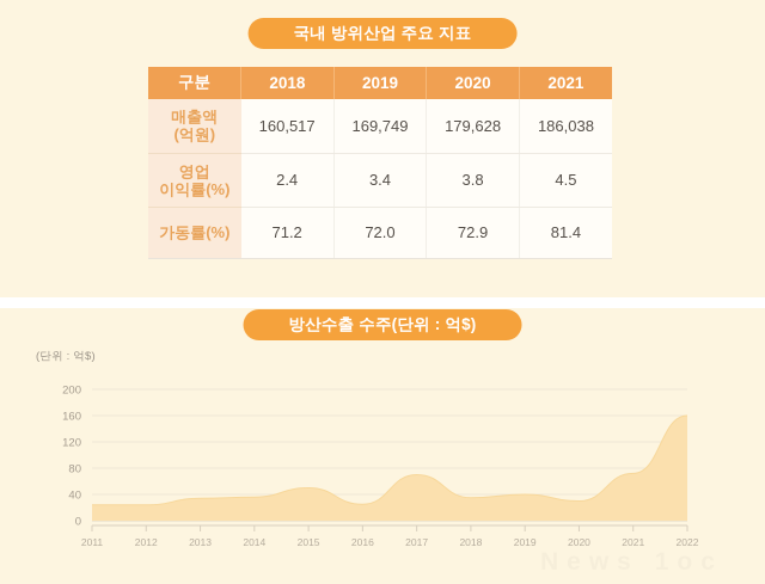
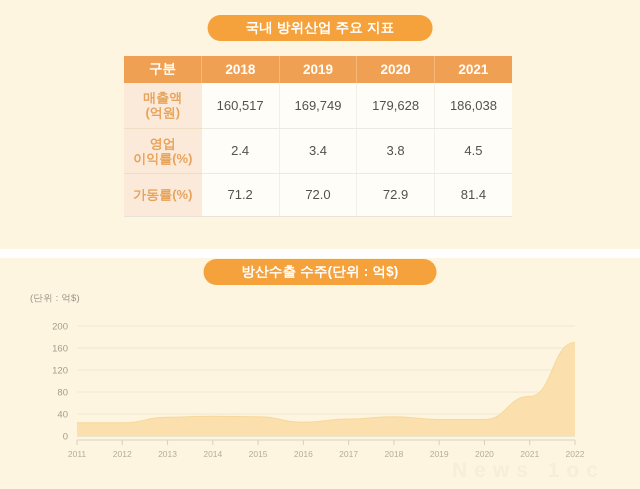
2015: 50 -> 40
2017: 70 -> 30
2019: 40 -> 30
2022: 160 -> 170
